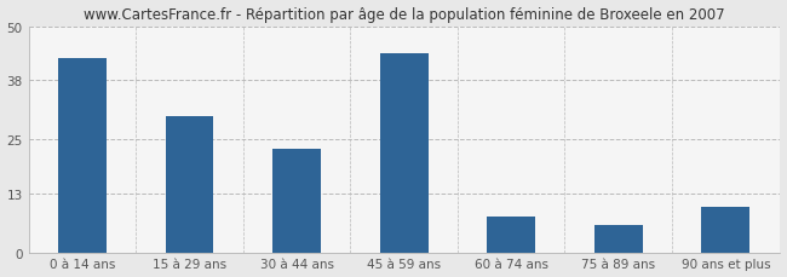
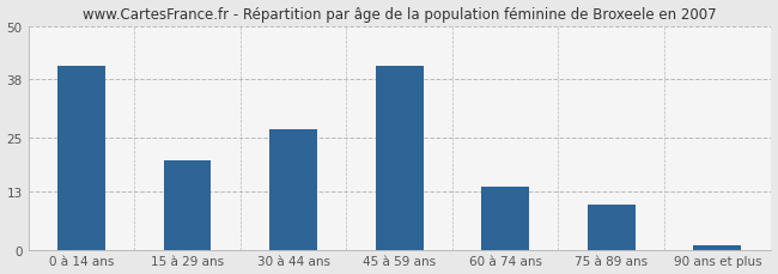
0 à 14 ans: 43 -> 41
15 à 29 ans: 30 -> 20
30 à 44 ans: 23 -> 27
45 à 59 ans: 44 -> 41
60 à 74 ans: 8 -> 14
75 à 89 ans: 6 -> 10
90 ans et plus: 10 -> 1
